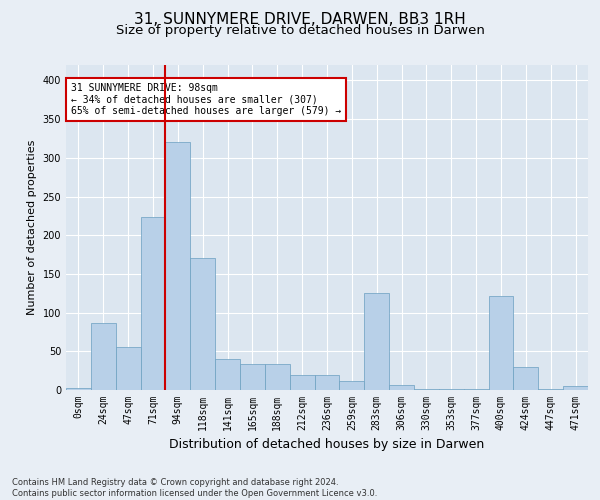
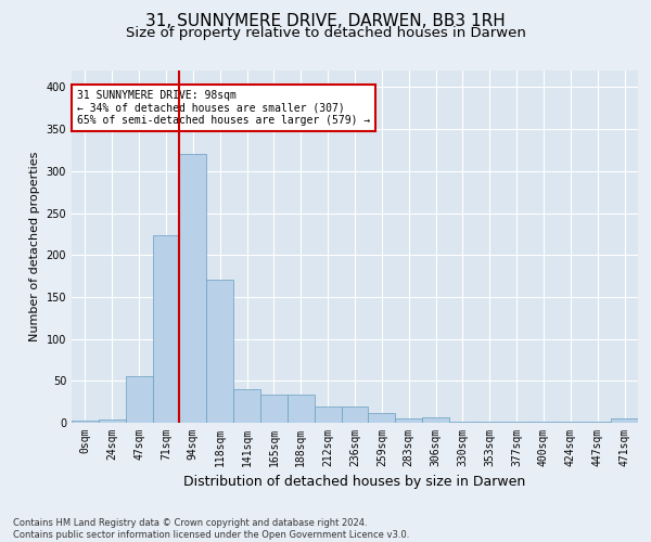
24sqm: 86 -> 4
283sqm: 126 -> 5
400sqm: 122 -> 1
424sqm: 30 -> 1
